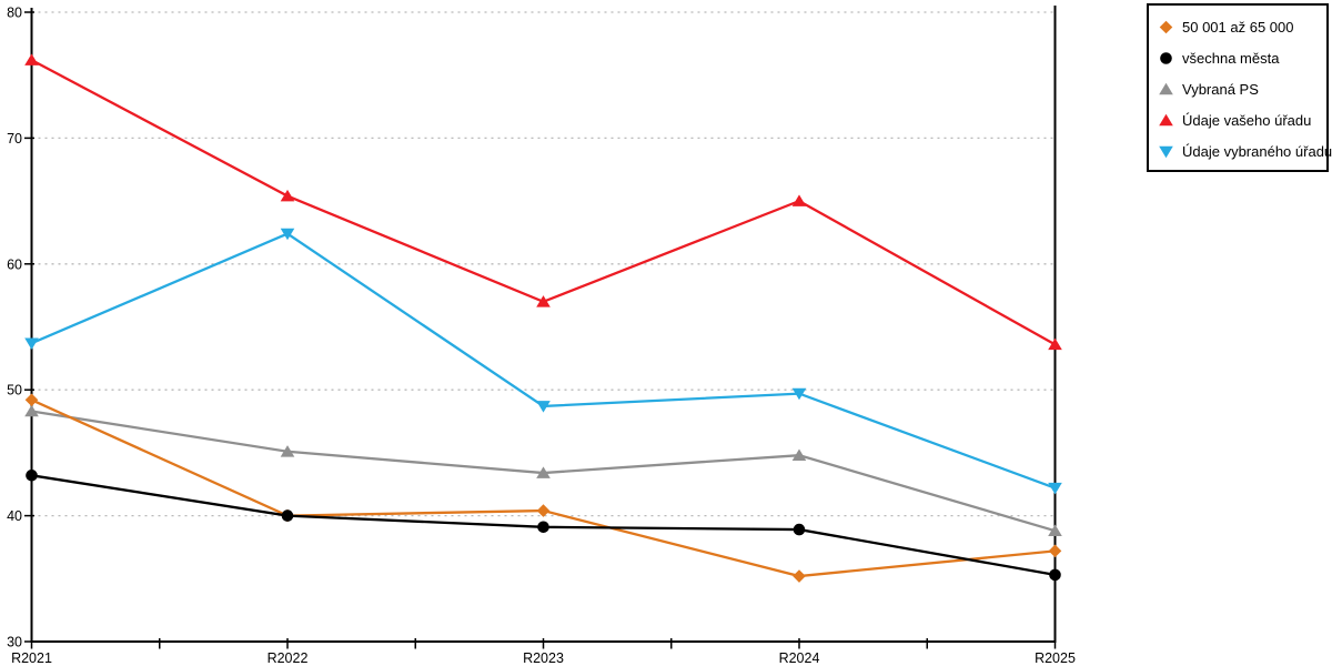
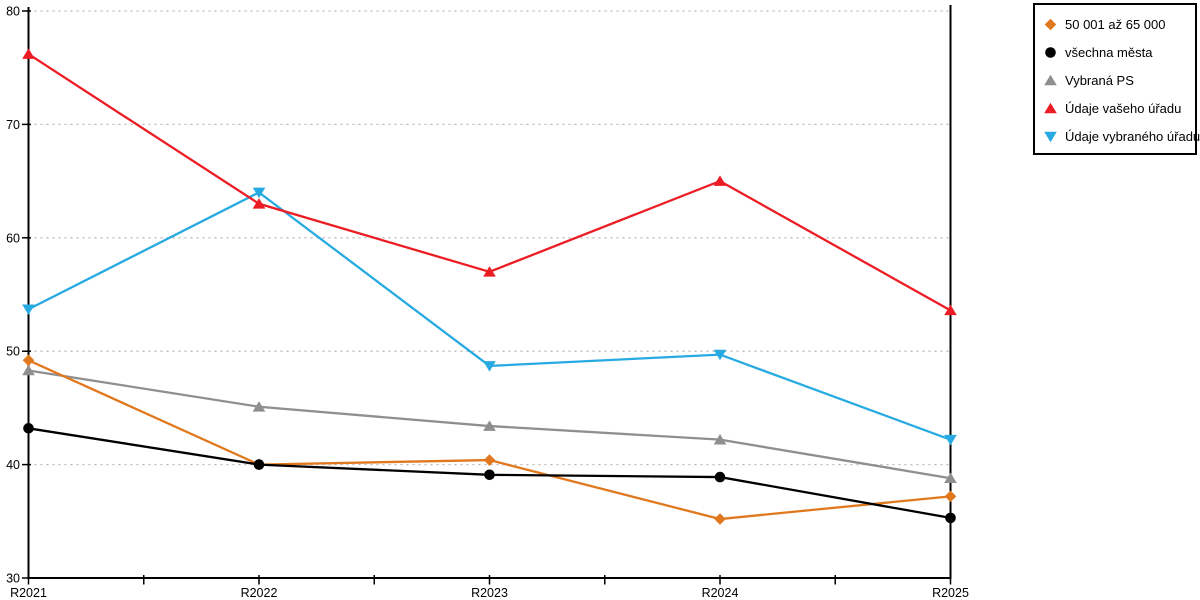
Údaje vašeho úřadu/R2022: 65.4 -> 63.0
Údaje vybraného úřadu/R2022: 62.4 -> 64.0
Vybraná PS/R2024: 44.8 -> 42.2
